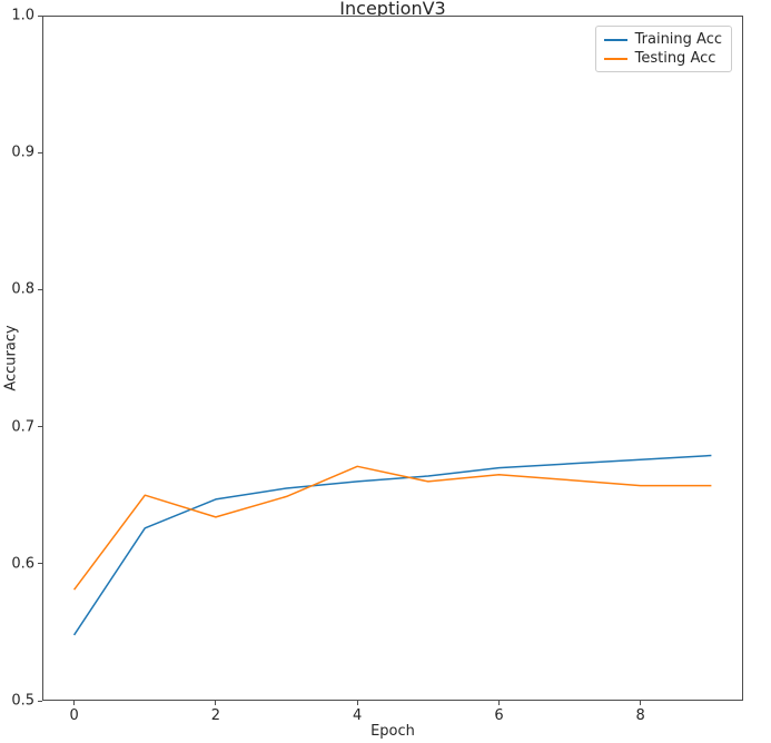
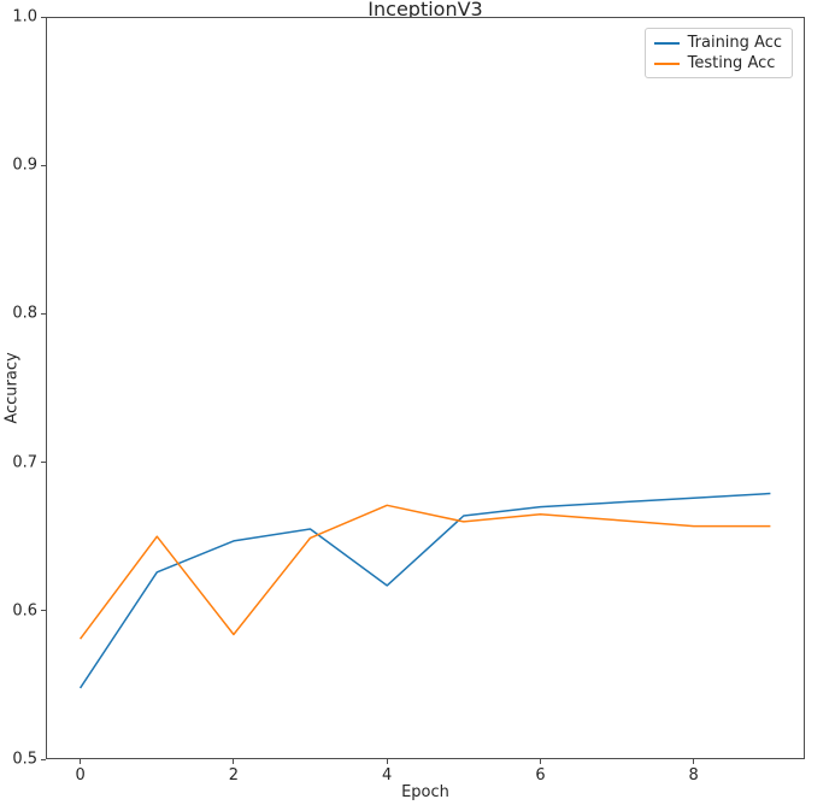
Testing Acc/2: 0.634 -> 0.584
Training Acc/4: 0.660 -> 0.617
